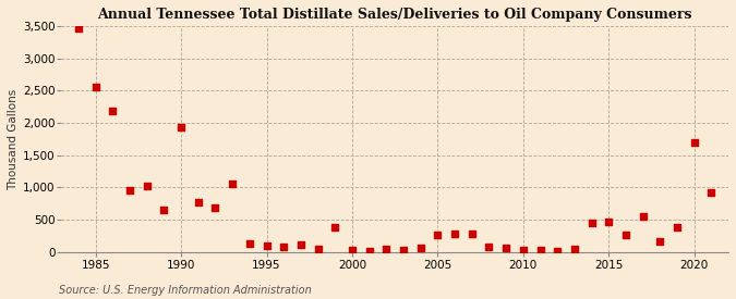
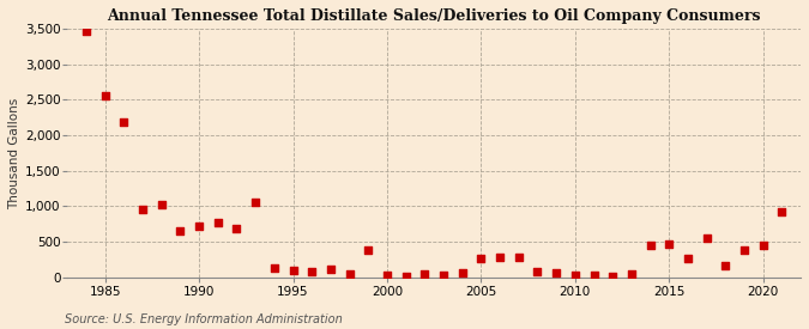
1990: 1,940 -> 720
2020: 1,700 -> 450
